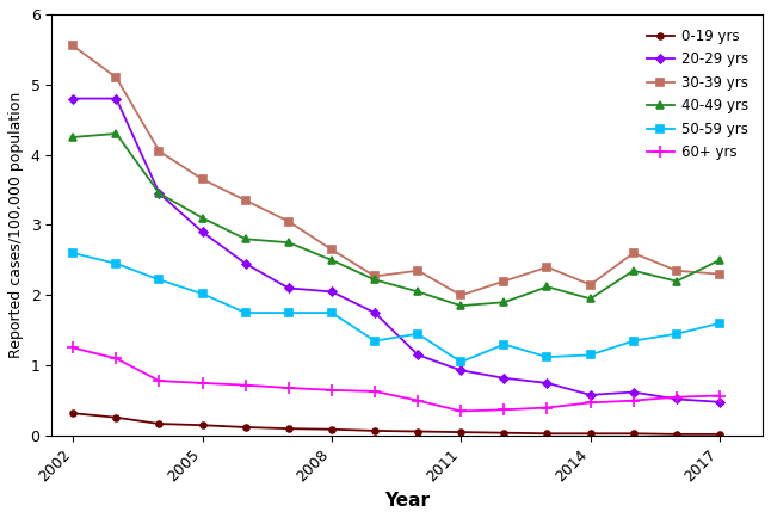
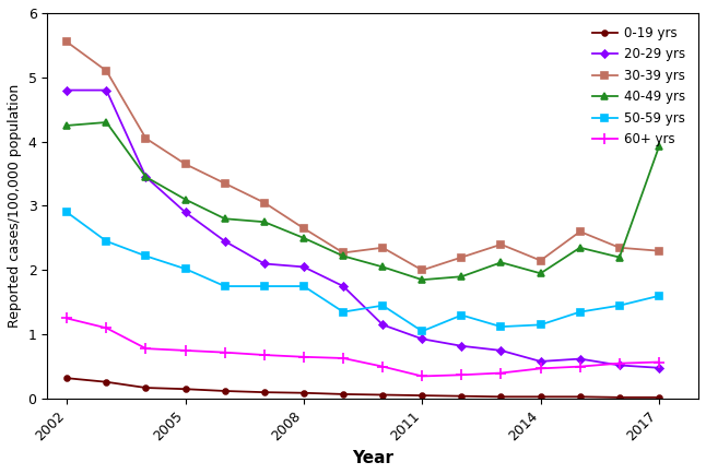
50-59 yrs/2002: 2.60 -> 2.90
40-49 yrs/2017: 2.50 -> 3.92
